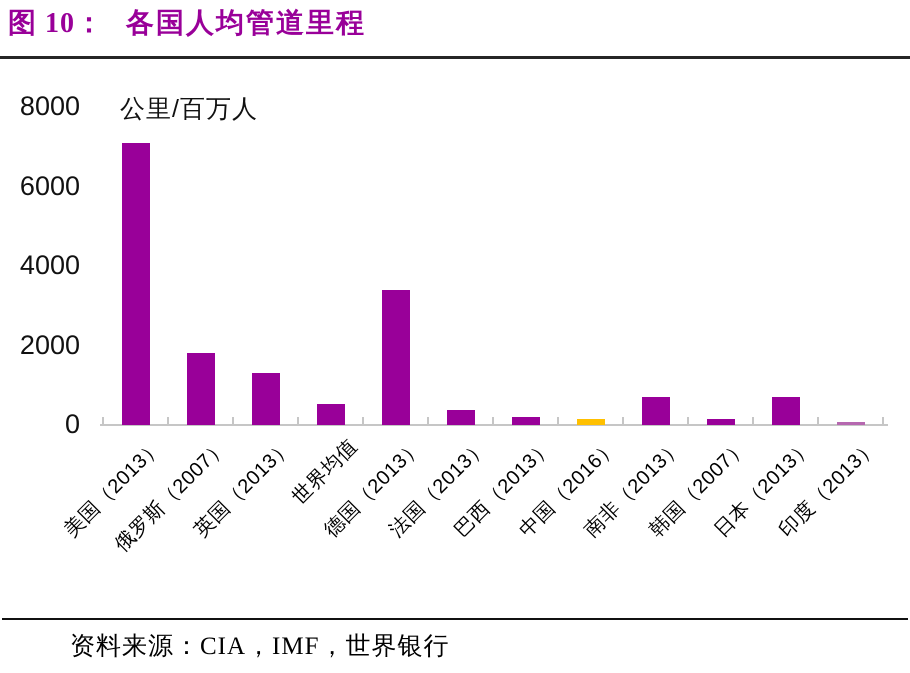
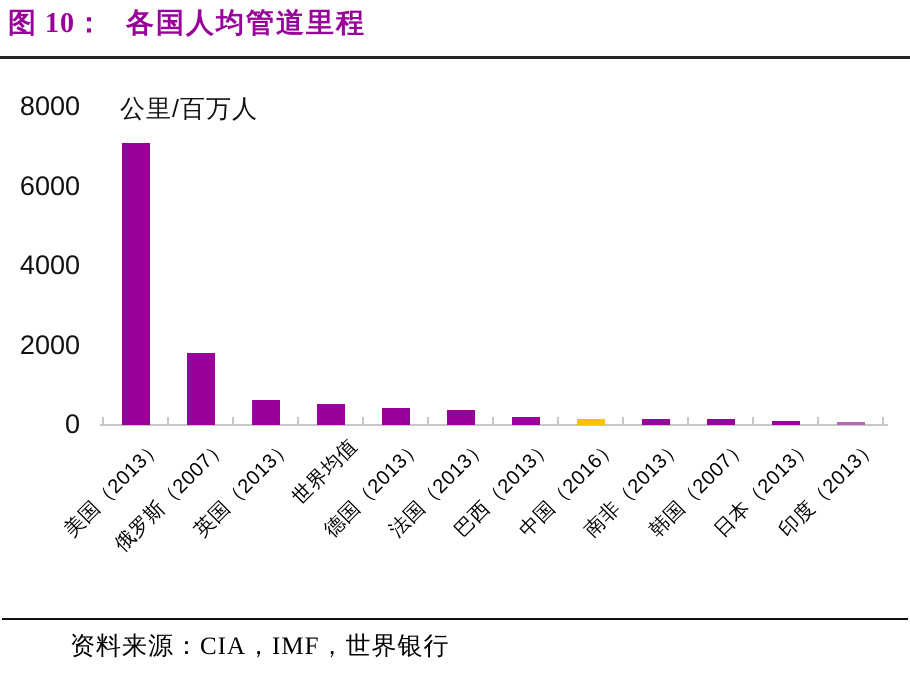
英国（2013）: 1300 -> 600
德国（2013）: 3400 -> 400
南非（2013）: 700 -> 200
日本（2013）: 700 -> 100
